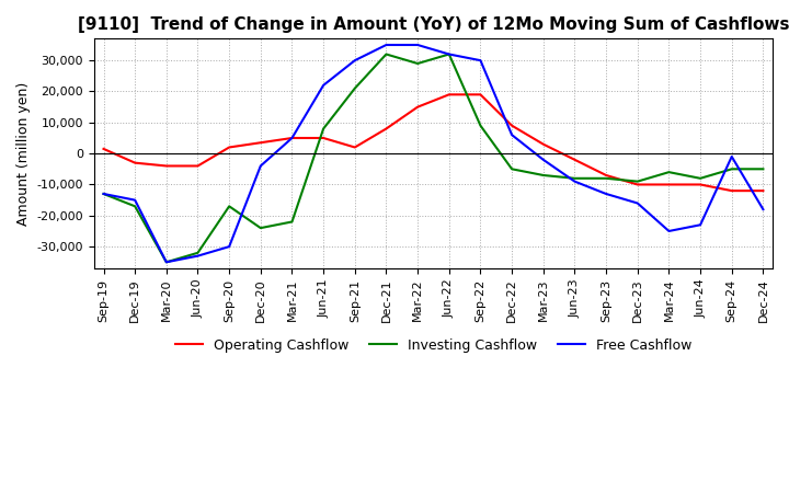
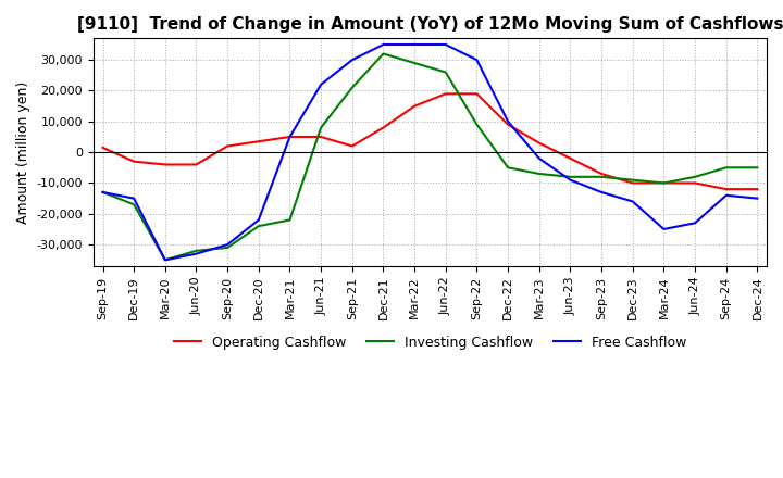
Investing Cashflow/Sep-20: -17,000 -> -31,000
Free Cashflow/Dec-20: -4,000 -> -22,000
Investing Cashflow/Jun-22: 32,000 -> 26,000
Free Cashflow/Jun-22: 32,000 -> 35,000
Free Cashflow/Dec-22: 6,000 -> 10,000
Investing Cashflow/Mar-24: -6,000 -> -10,000
Free Cashflow/Sep-24: -1,000 -> -14,000
Free Cashflow/Dec-24: -18,000 -> -15,000
